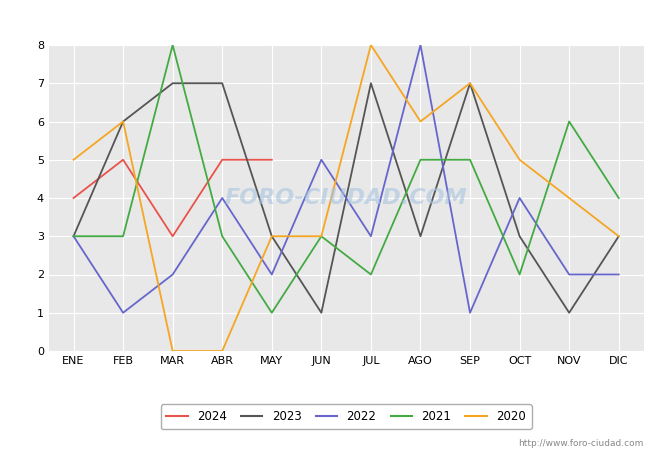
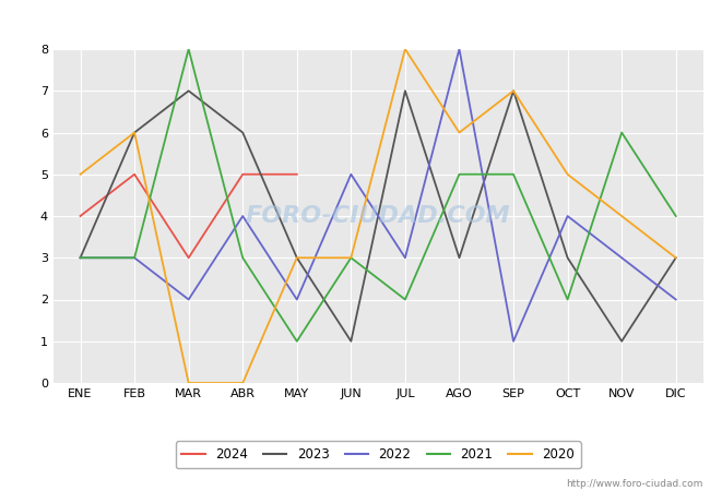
2022/FEB: 1 -> 3
2023/ABR: 7 -> 6
2022/NOV: 2 -> 3
